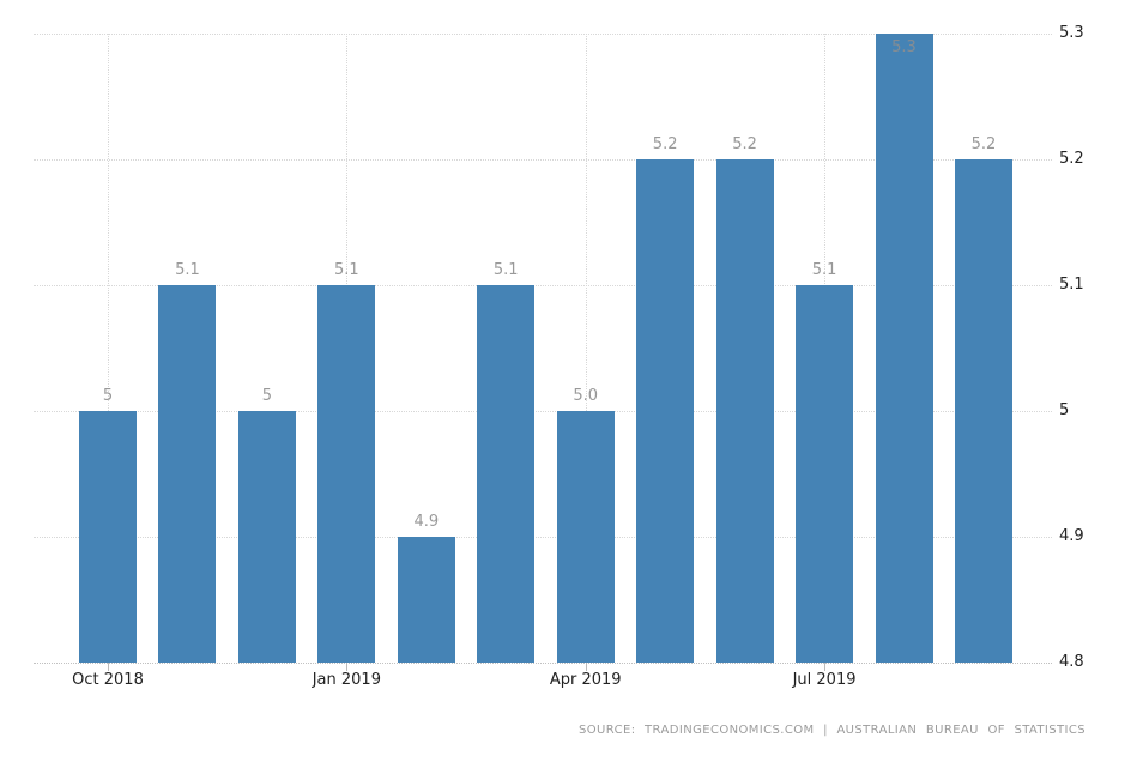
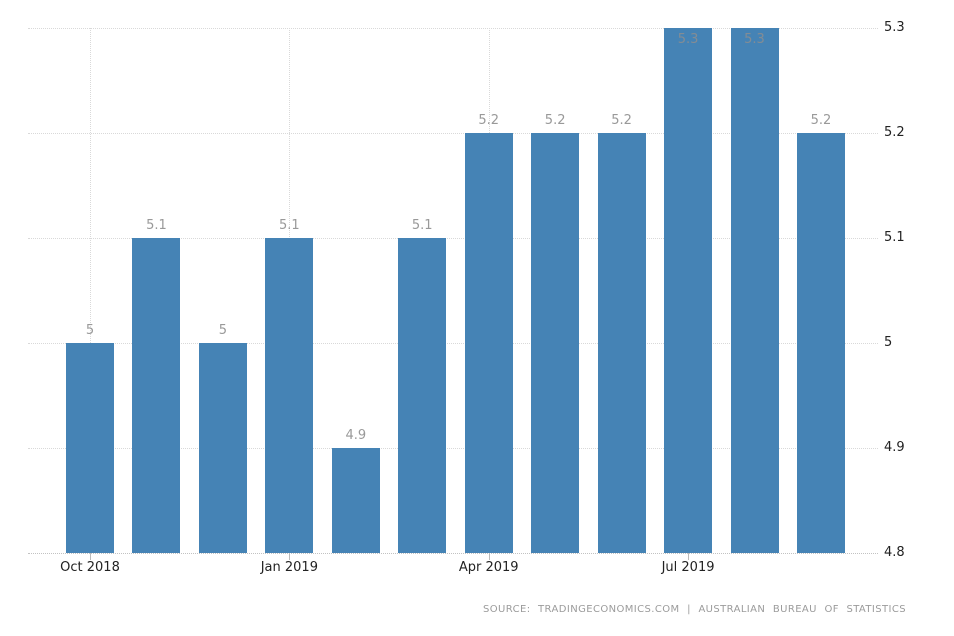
Apr 2019: 5.0 -> 5.2
Jul 2019: 5.1 -> 5.3
